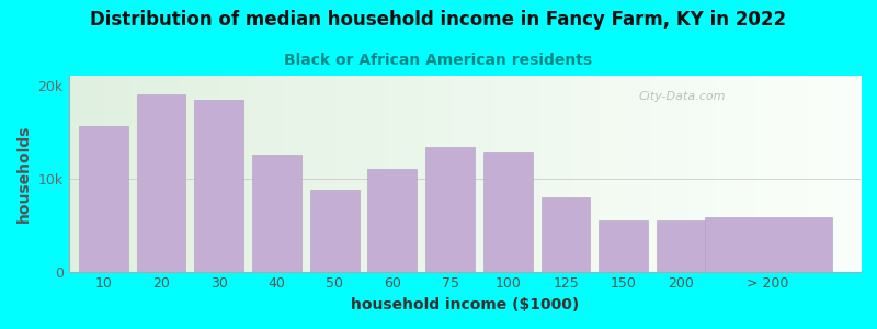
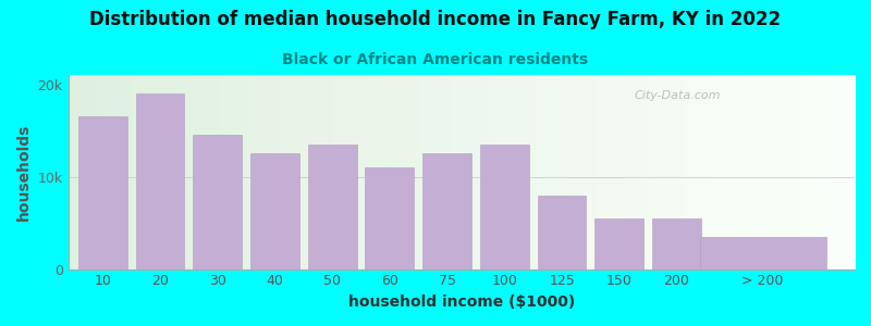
10: 15.6k -> 16.5k
30: 18.4k -> 14.5k
50: 8.8k -> 13.5k
75: 13.4k -> 12.5k
100: 12.8k -> 13.5k
> 200: 5.8k -> 3.5k
